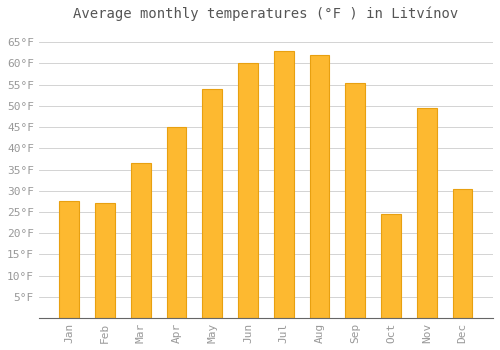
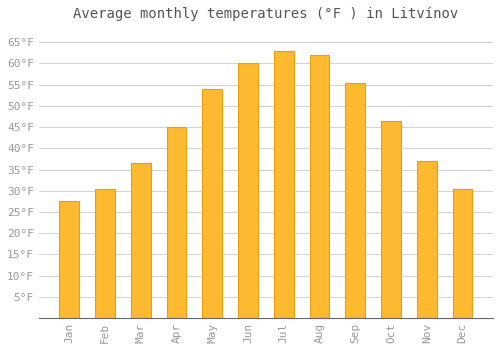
Feb: 27.0°F -> 30.5°F
Oct: 24.5°F -> 46.5°F
Nov: 49.5°F -> 37.0°F
